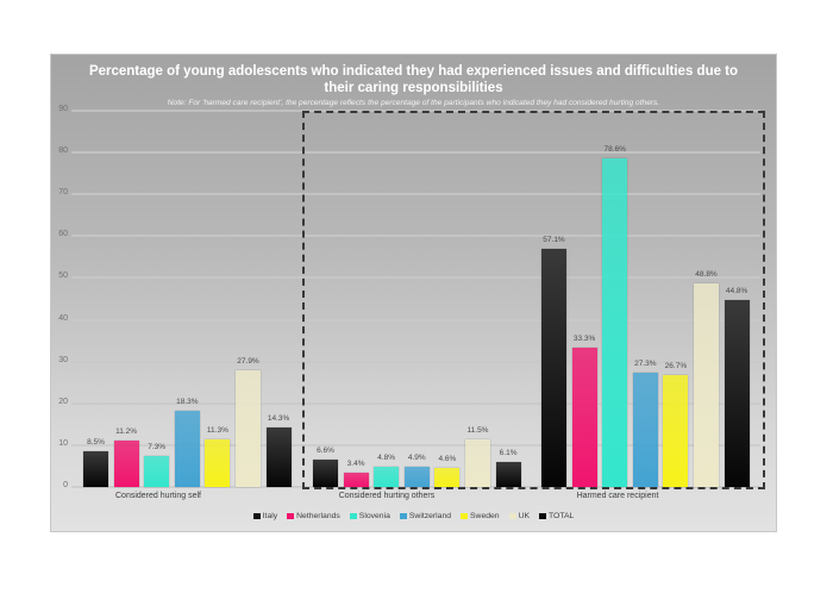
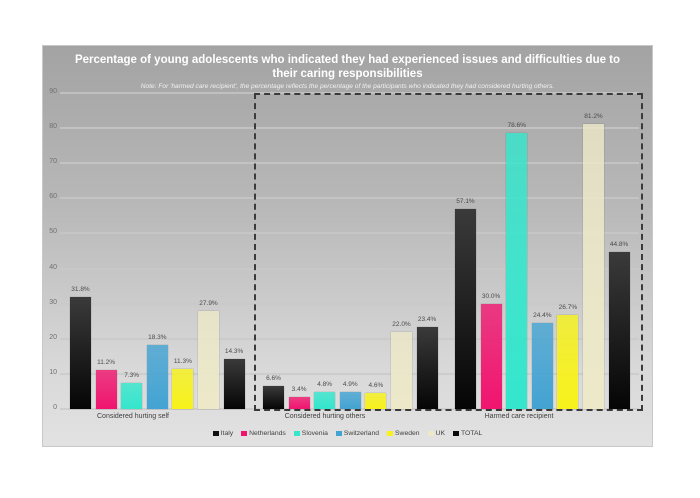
Italy/Considered hurting self: 8.5% -> 31.8%
UK/Considered hurting others: 11.5% -> 22.0%
TOTAL/Considered hurting others: 6.1% -> 23.4%
Netherlands/Harmed care recipient: 33.3% -> 30.0%
Switzerland/Harmed care recipient: 27.3% -> 24.4%
UK/Harmed care recipient: 48.8% -> 81.2%
